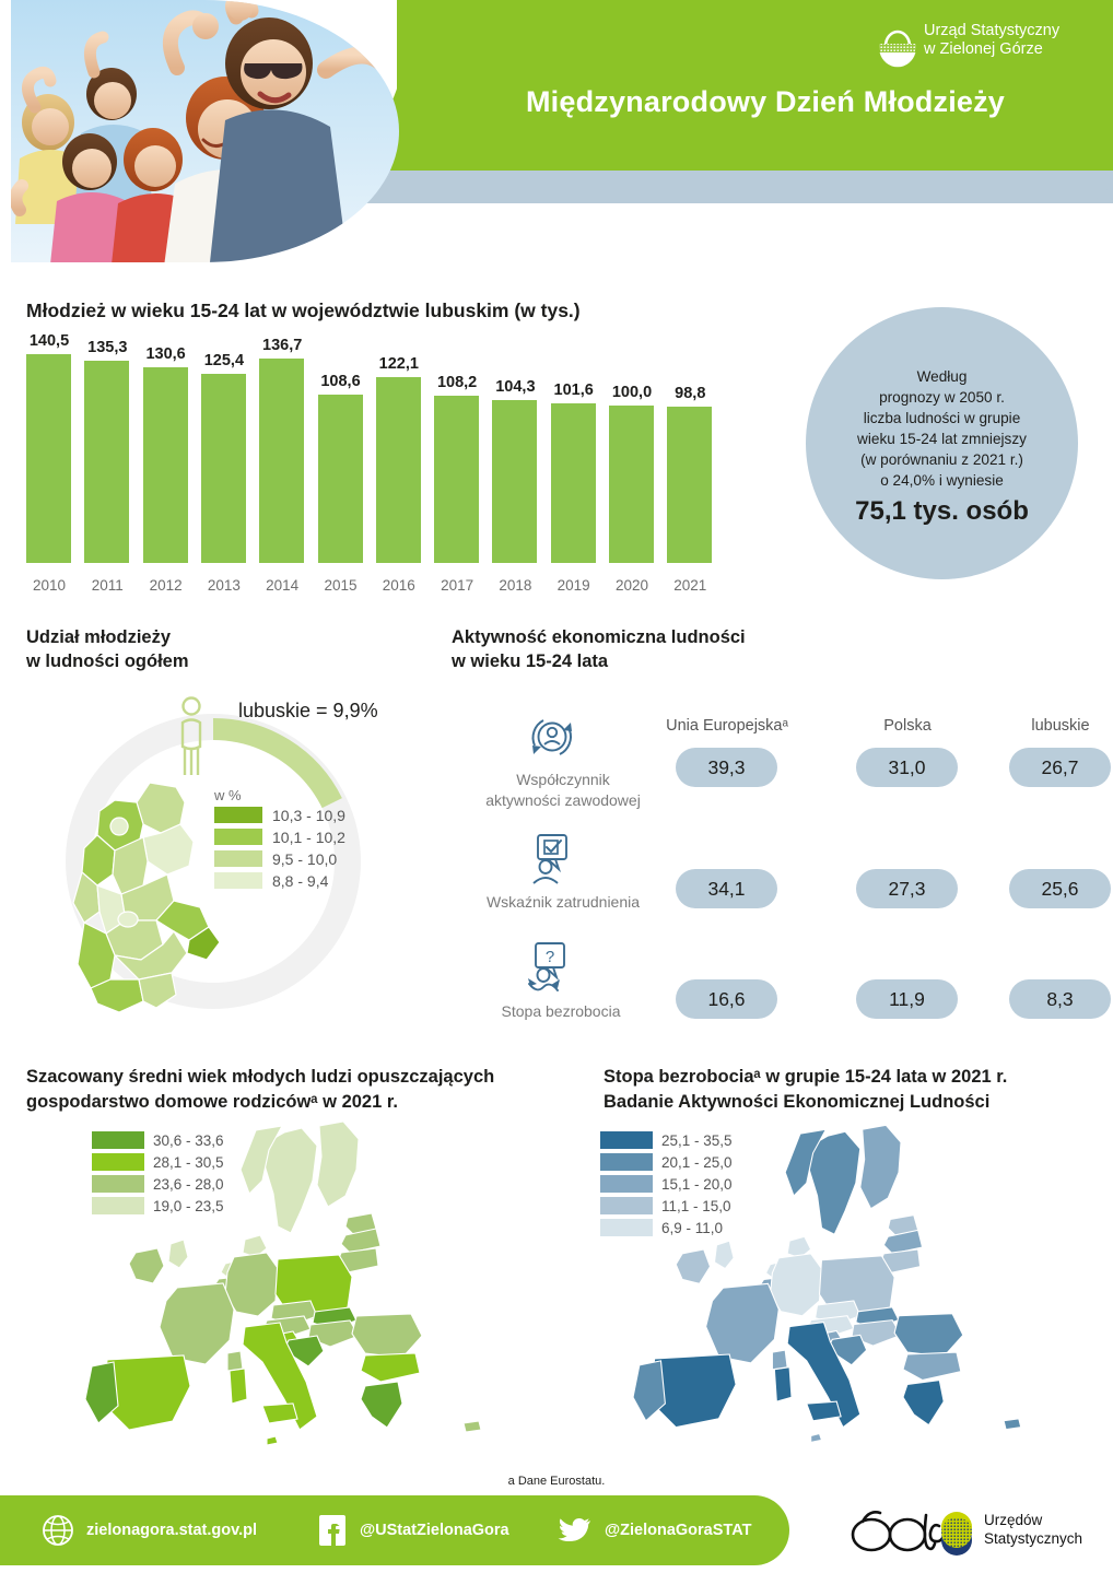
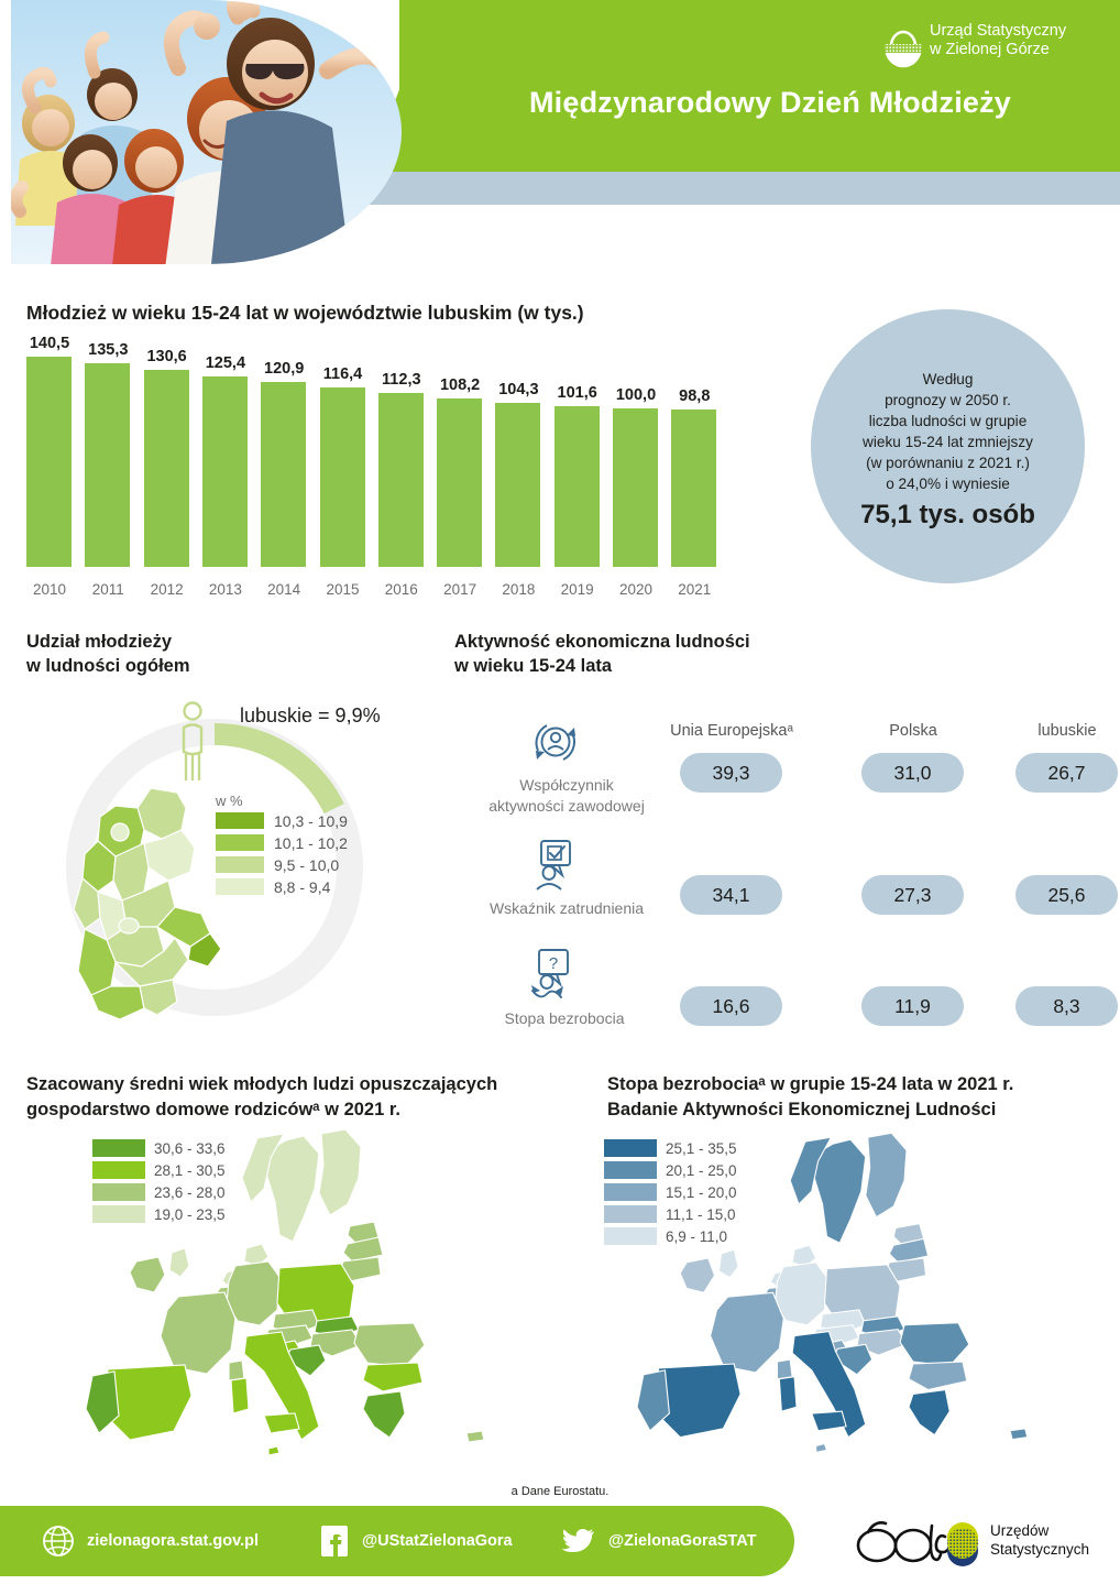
2014: 136,7 -> 120,9
2015: 108,6 -> 116,4
2016: 122,1 -> 112,3
